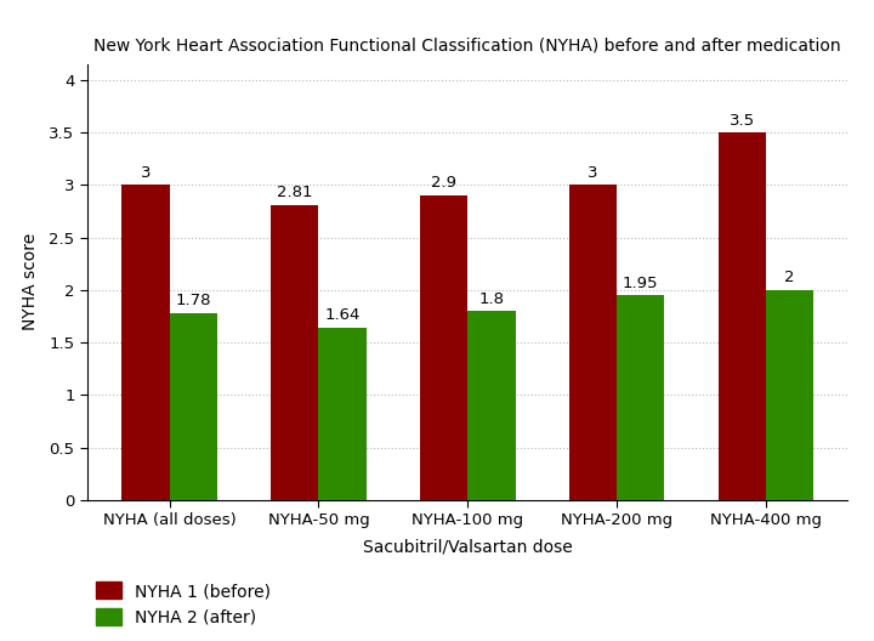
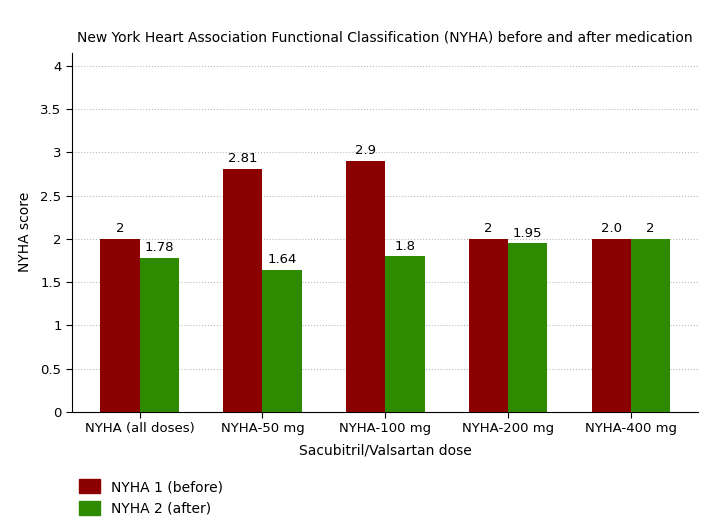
NYHA 1 (before)/NYHA (all doses): 3 -> 2
NYHA 1 (before)/NYHA-200 mg: 3 -> 2
NYHA 1 (before)/NYHA-400 mg: 3.5 -> 2.0
